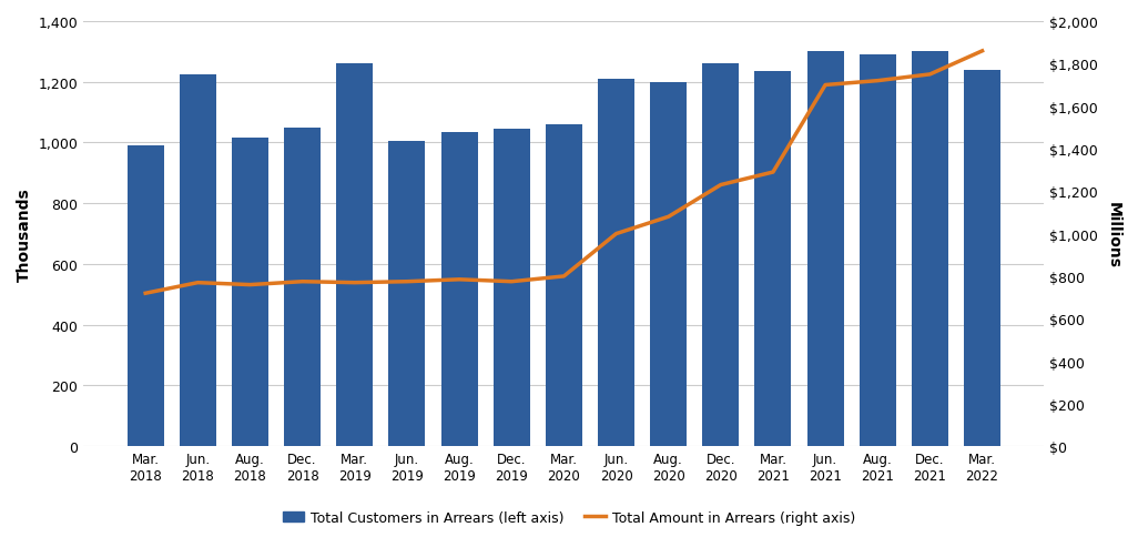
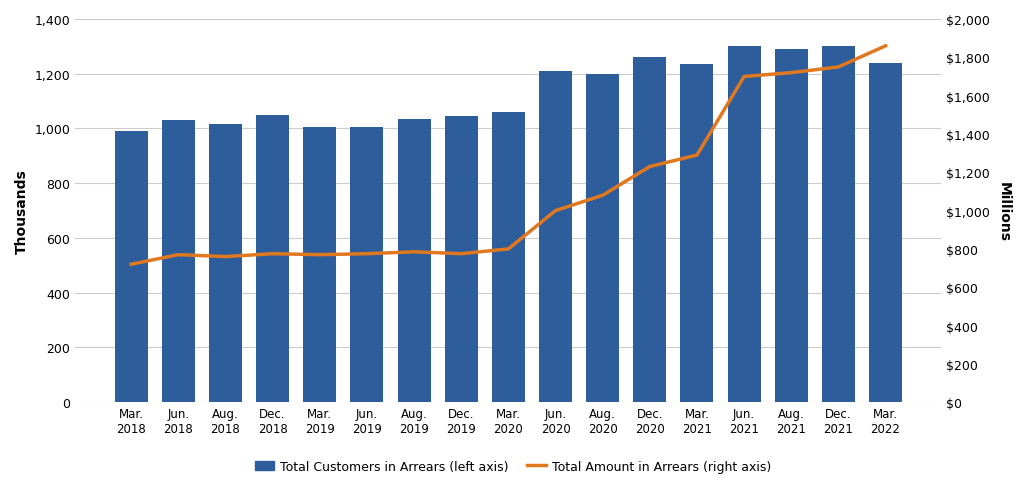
Total Customers in Arrears (left axis)/Jun. 2018: 1,225 -> 1,030
Total Customers in Arrears (left axis)/Mar. 2019: 1,260 -> 1,005
